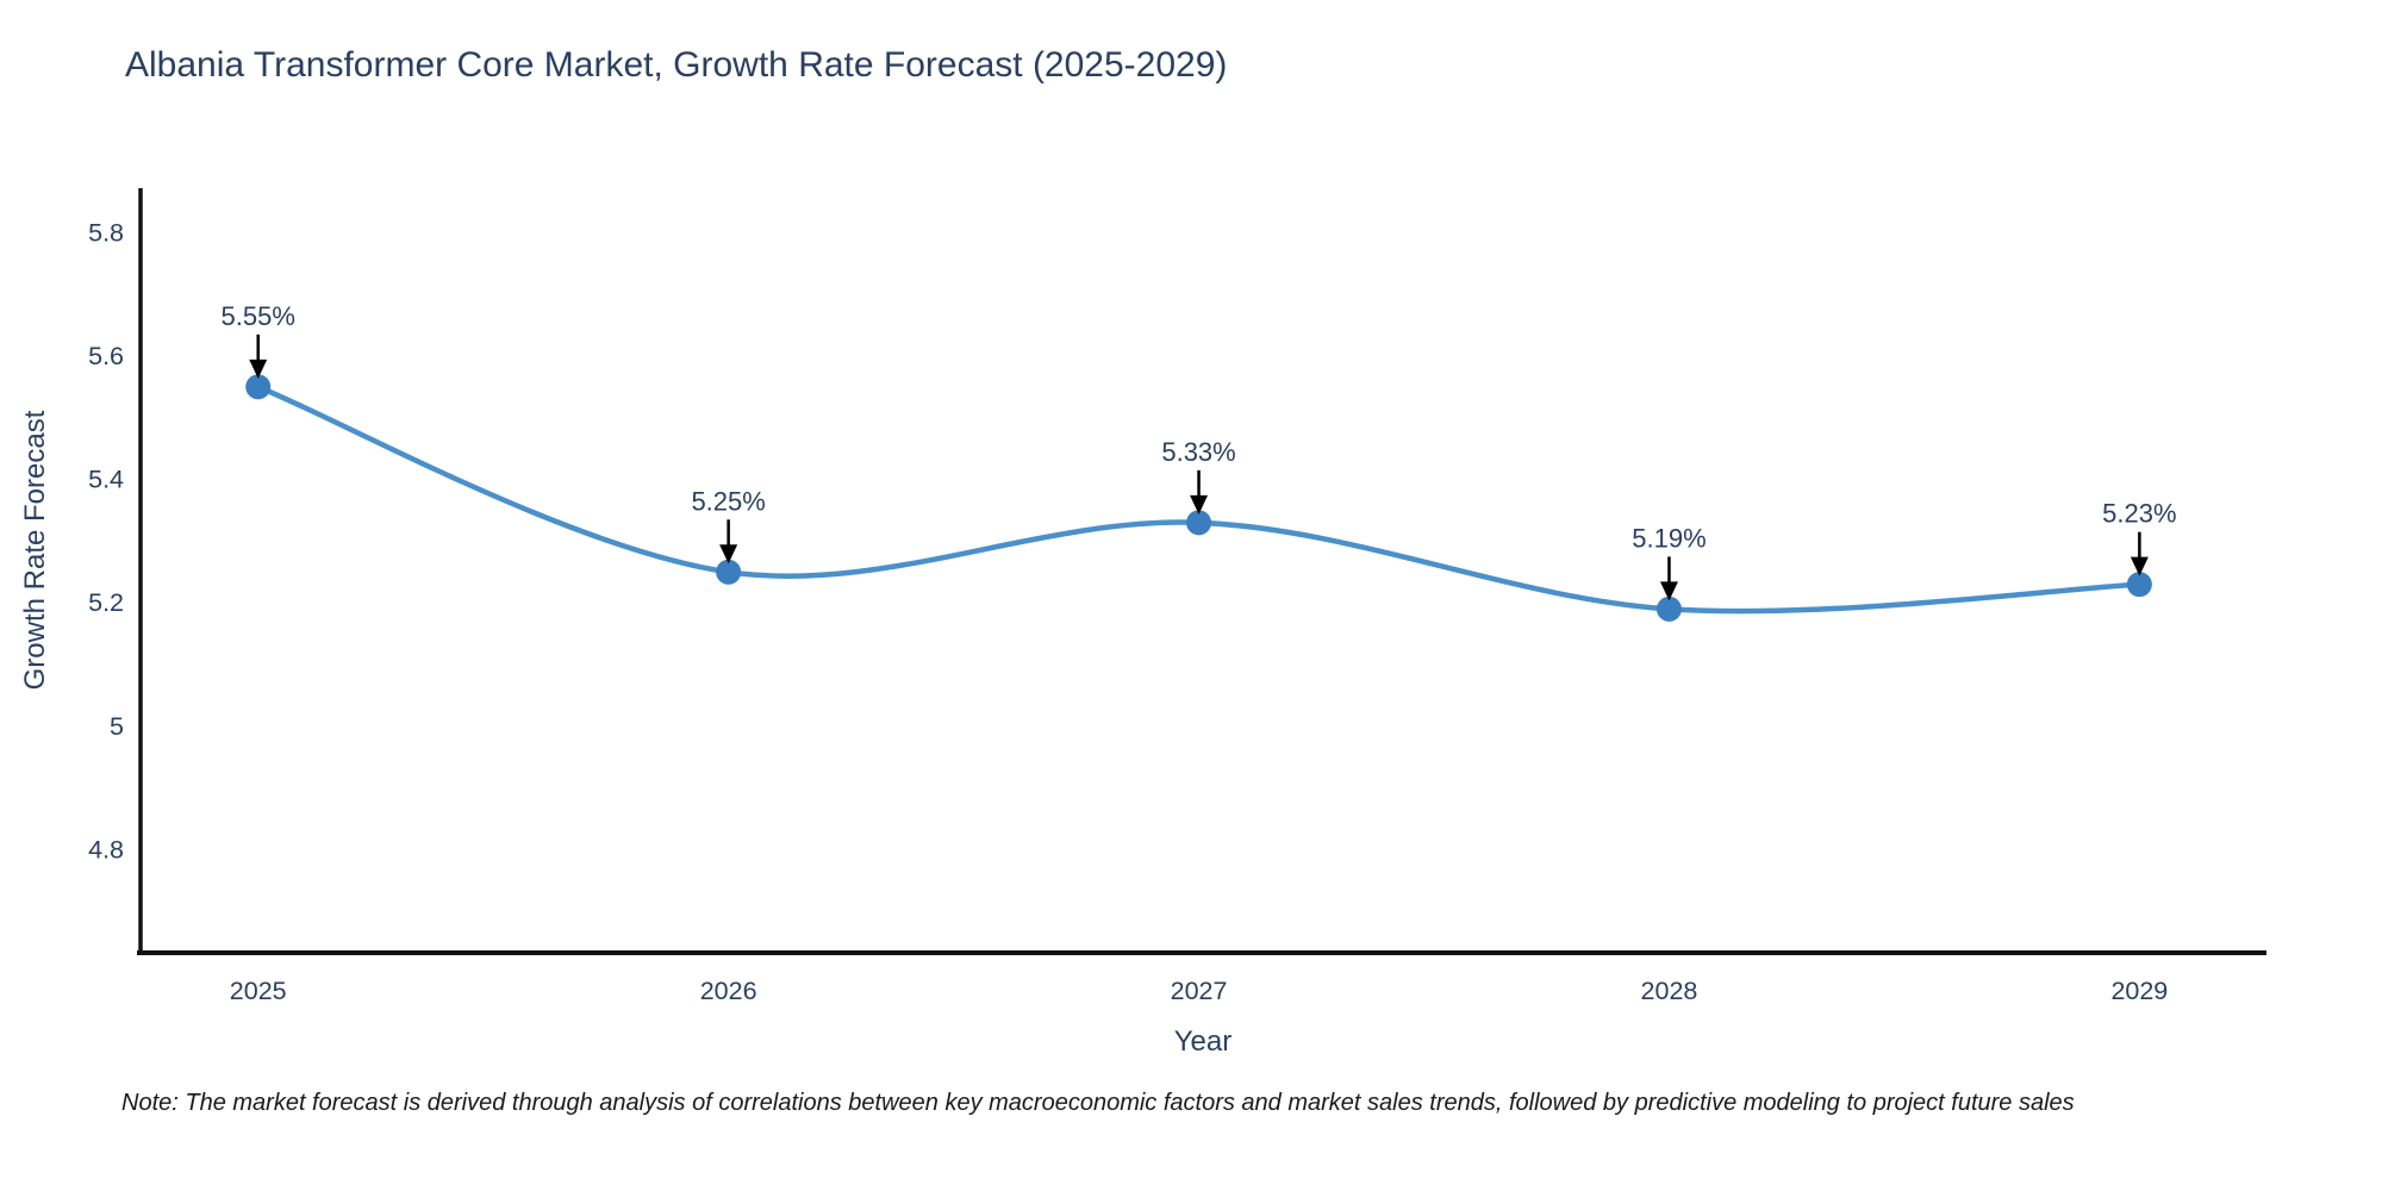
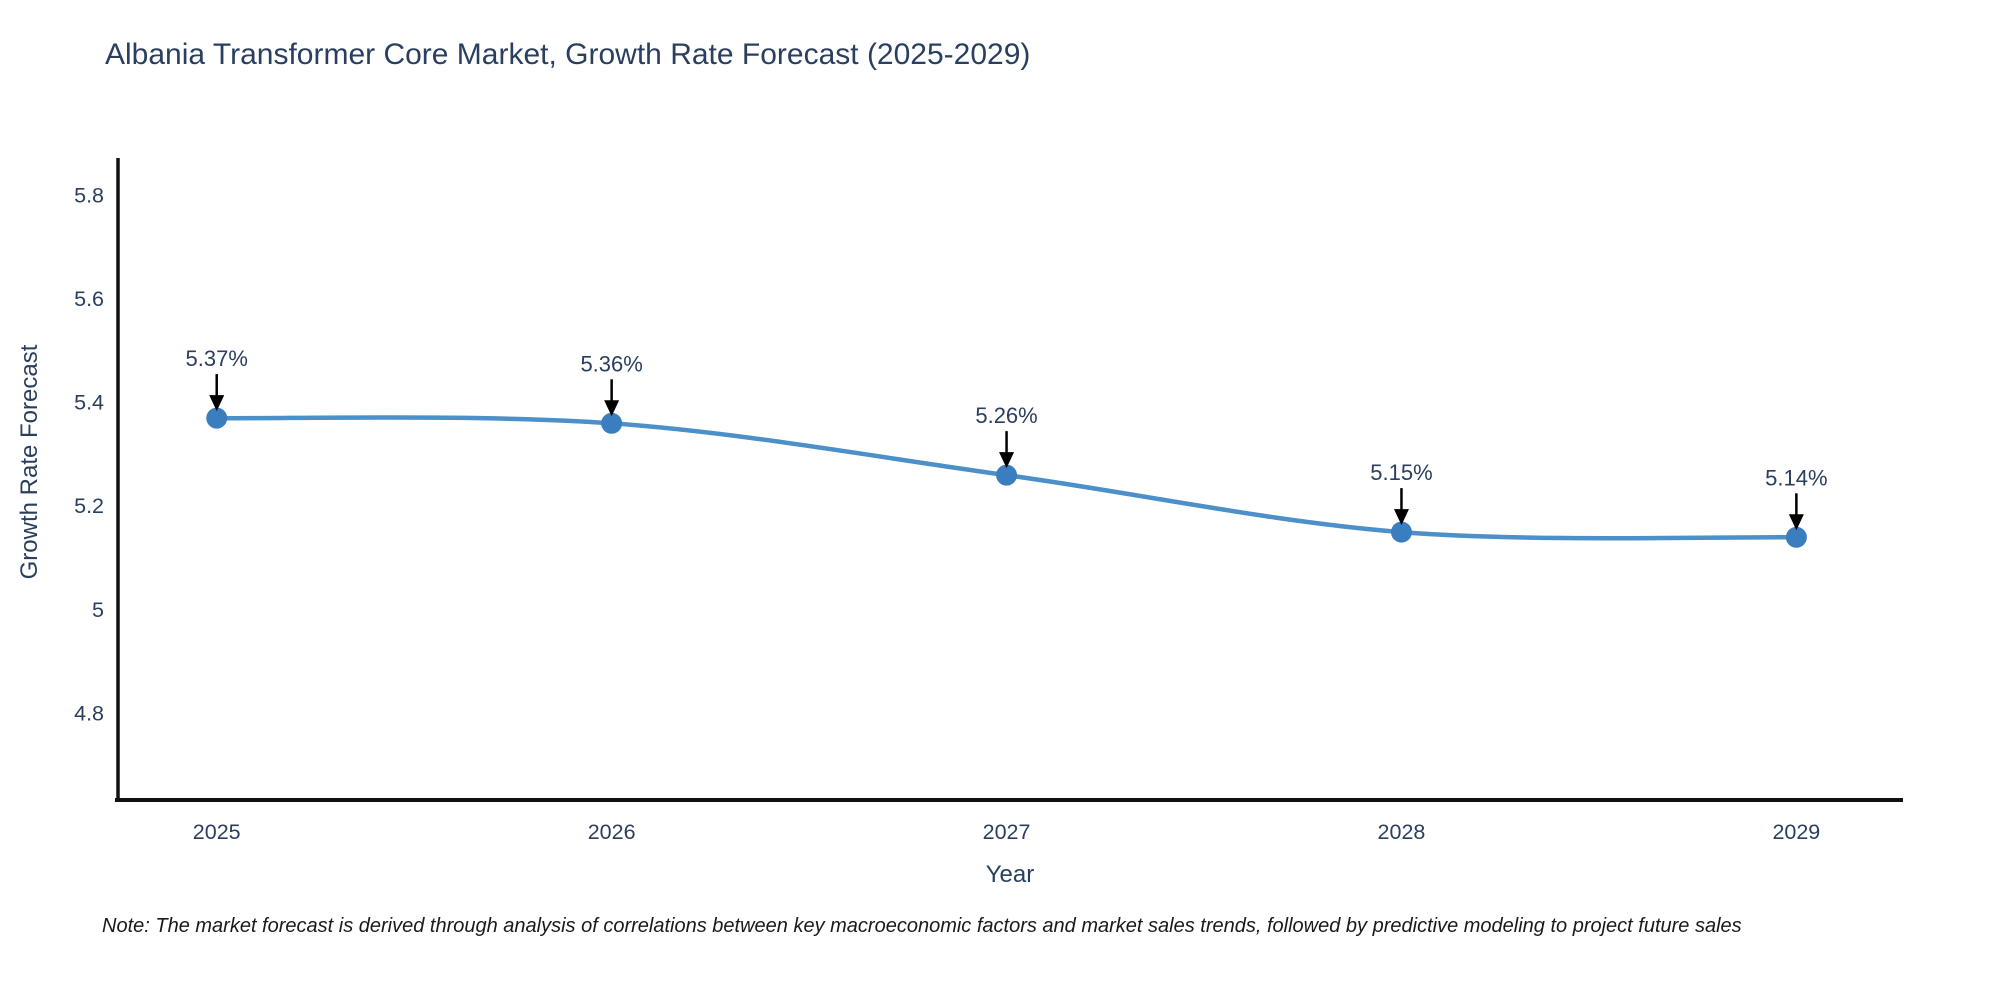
2025: 5.55% -> 5.37%
2026: 5.25% -> 5.36%
2027: 5.33% -> 5.26%
2028: 5.19% -> 5.15%
2029: 5.23% -> 5.14%
